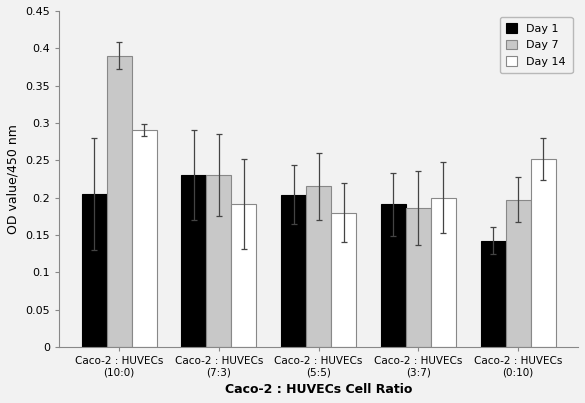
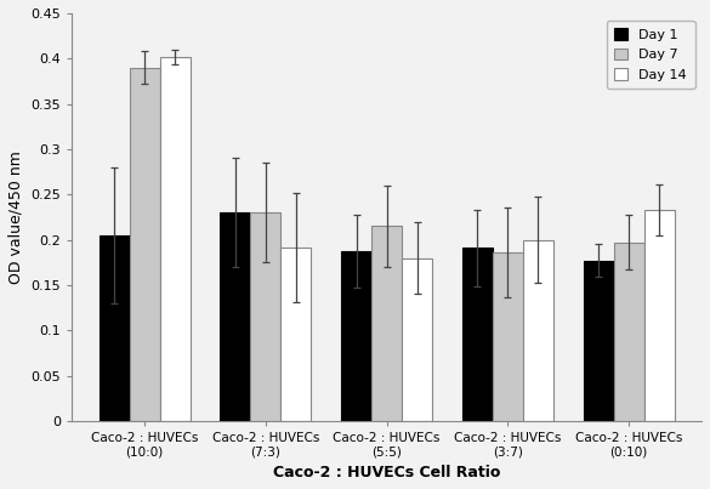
Day 14/Caco-2 : HUVECs (10:0): 0.290 -> 0.402
Day 1/Caco-2 : HUVECs (5:5): 0.204 -> 0.187
Day 1/Caco-2 : HUVECs (0:10): 0.142 -> 0.177
Day 14/Caco-2 : HUVECs (0:10): 0.252 -> 0.233
